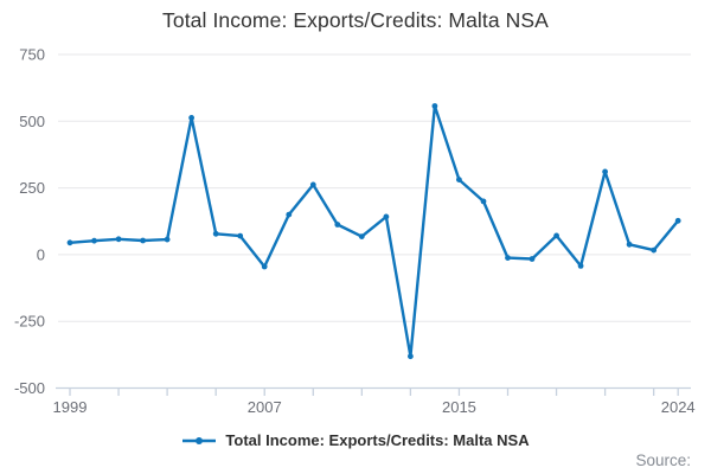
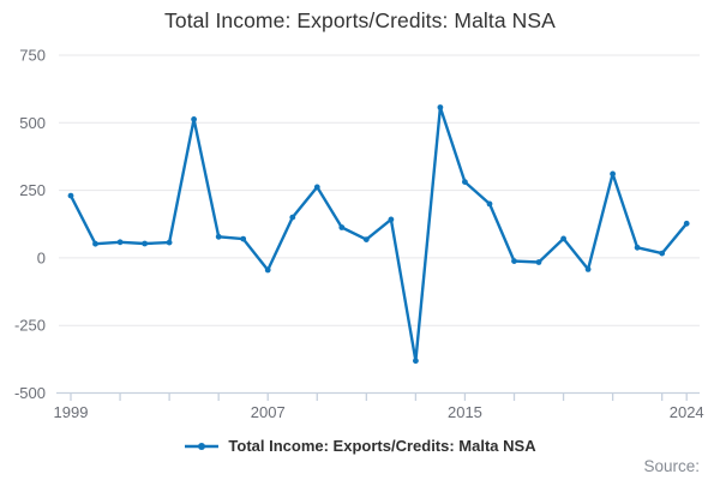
1999: 40 -> 230
